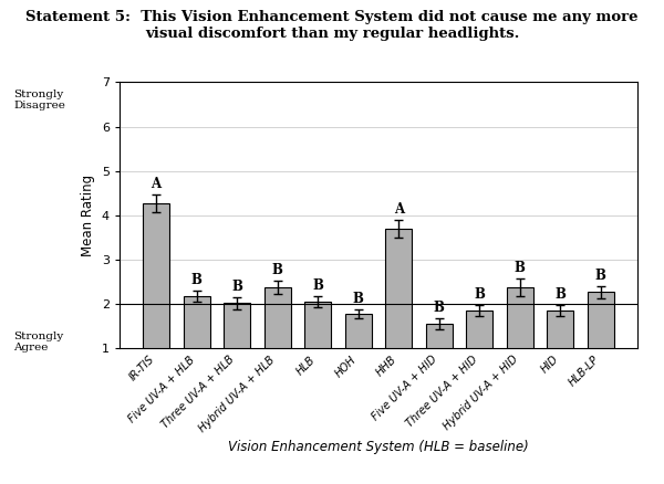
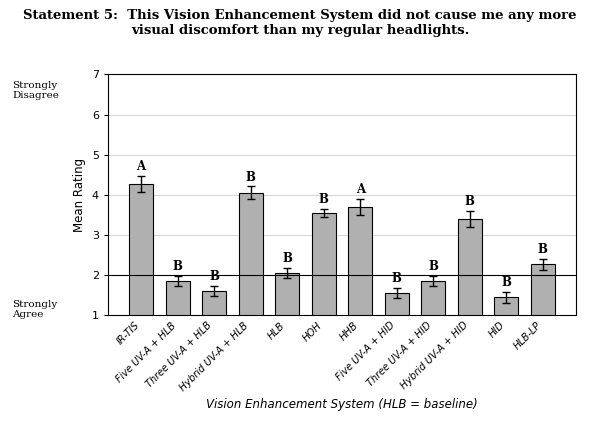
Five UV-A + HLB: 2.18 -> 1.85
Three UV-A + HLB: 2.02 -> 1.60
Hybrid UV-A + HLB: 2.38 -> 4.05
HOH: 1.78 -> 3.55
Hybrid UV-A + HID: 2.38 -> 3.40
HID: 1.85 -> 1.45
